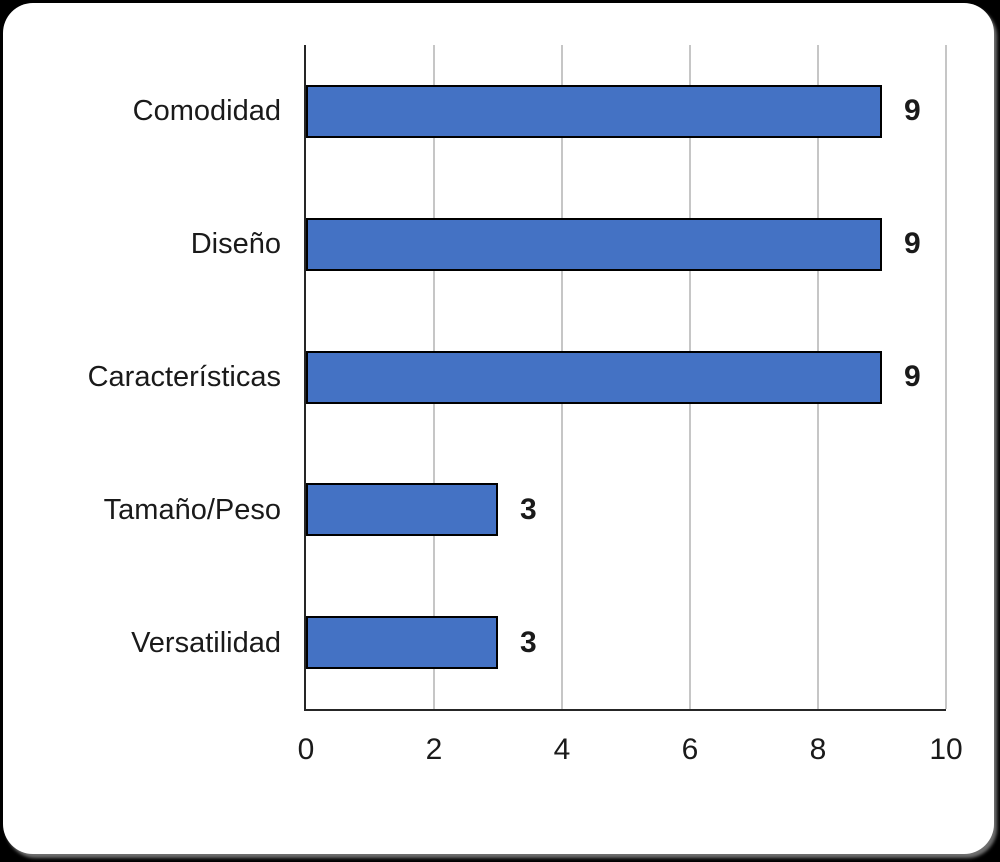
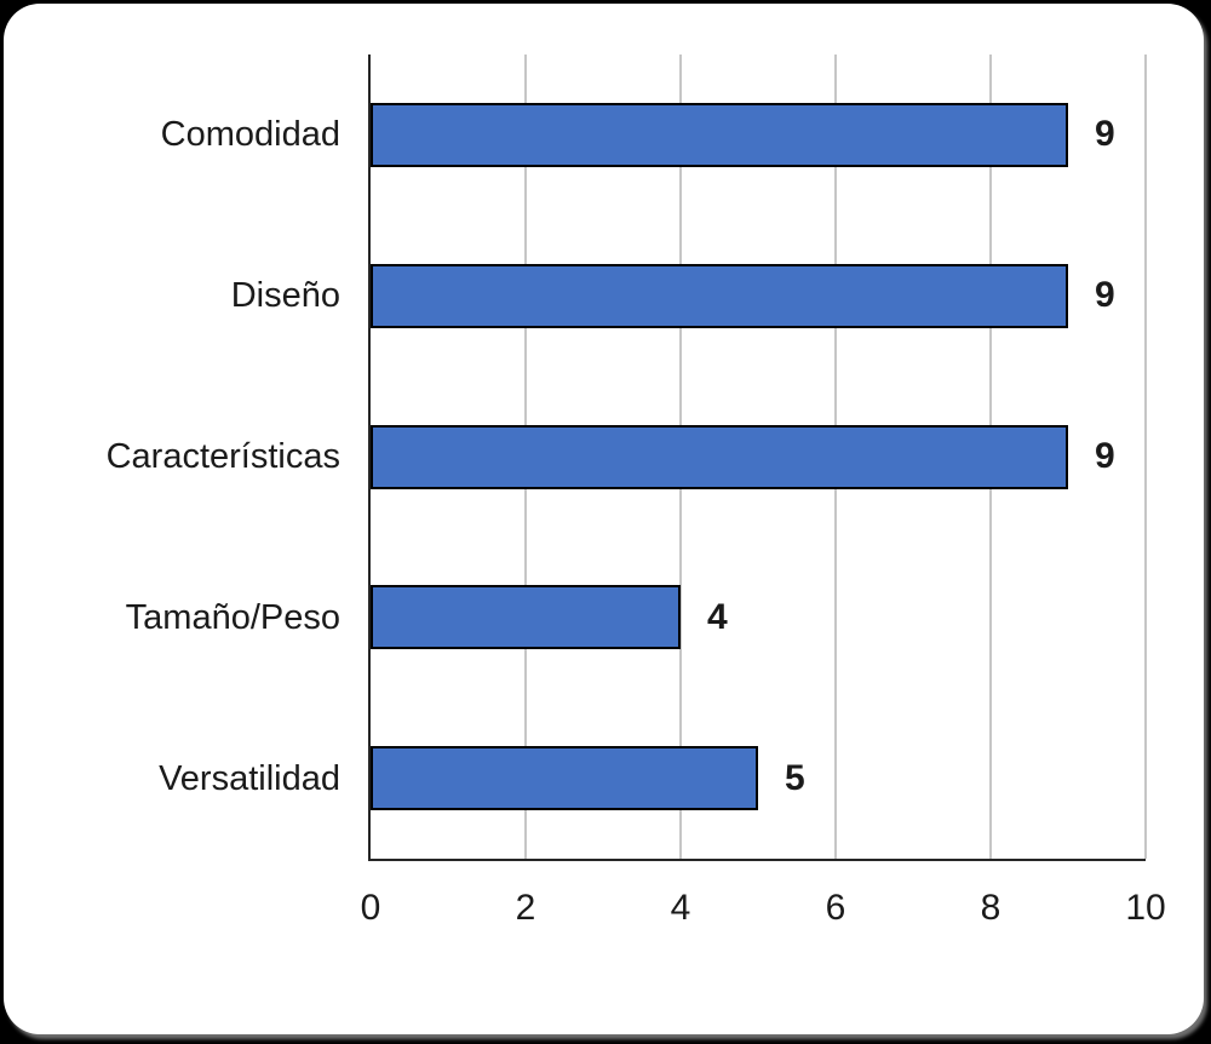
Tamaño/Peso: 3 -> 4
Versatilidad: 3 -> 5
